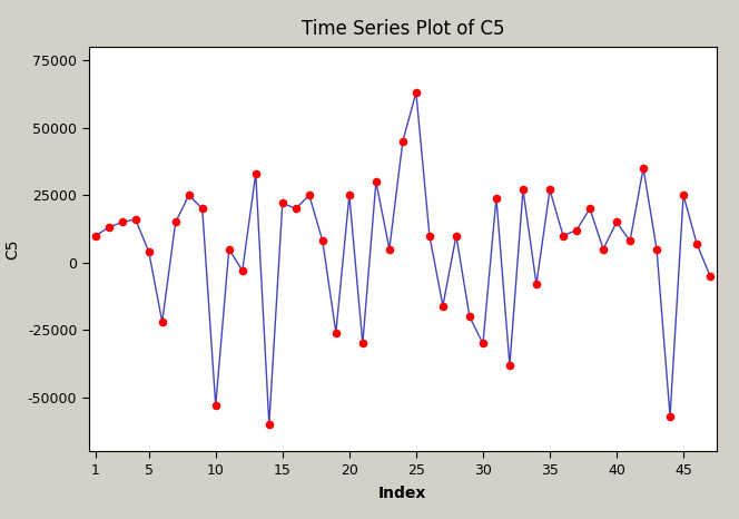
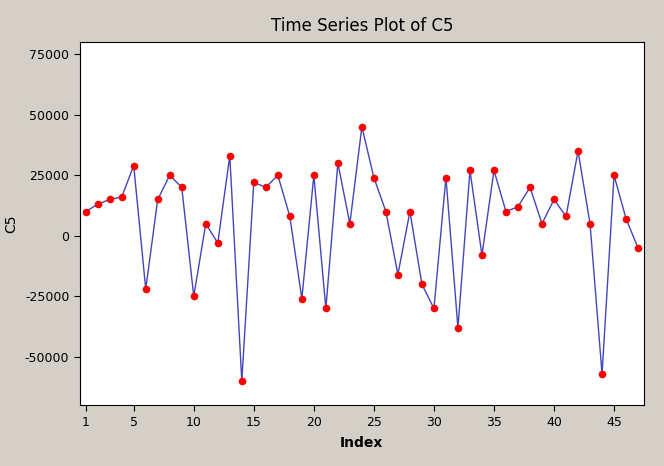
5: 4000 -> 29000
10: -53000 -> -25000
25: 63000 -> 24000
